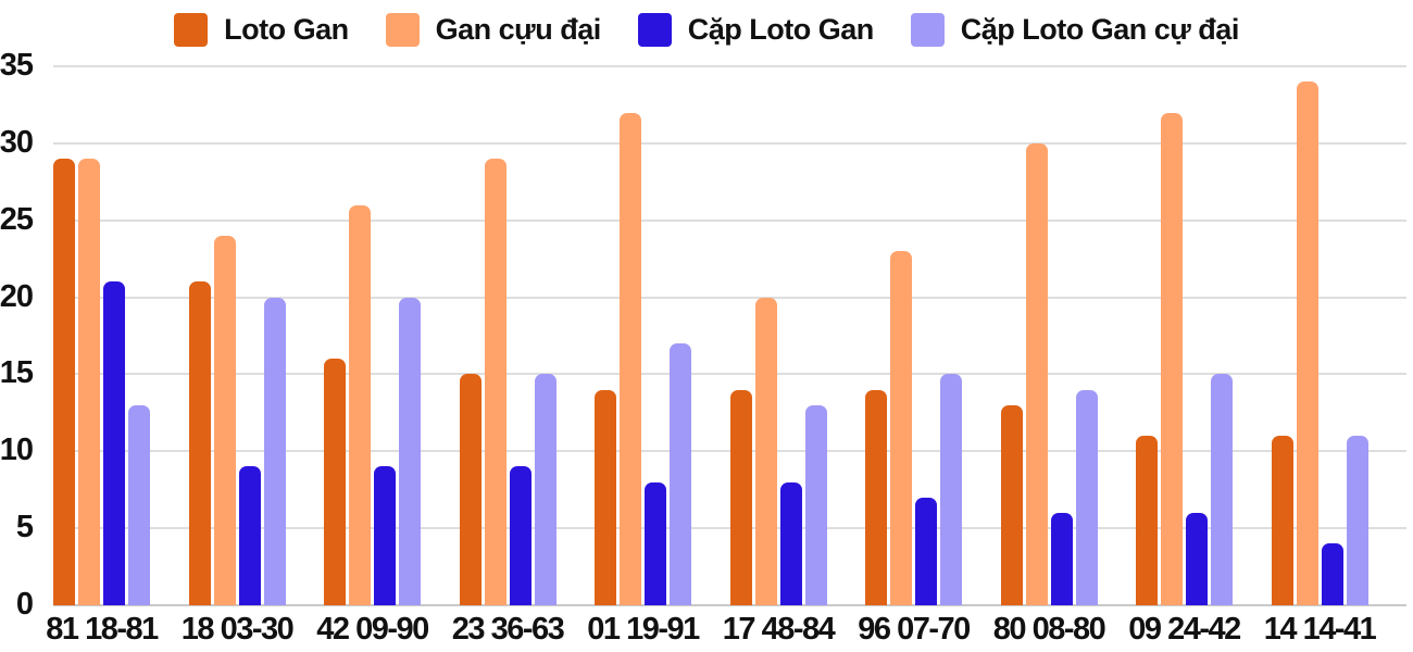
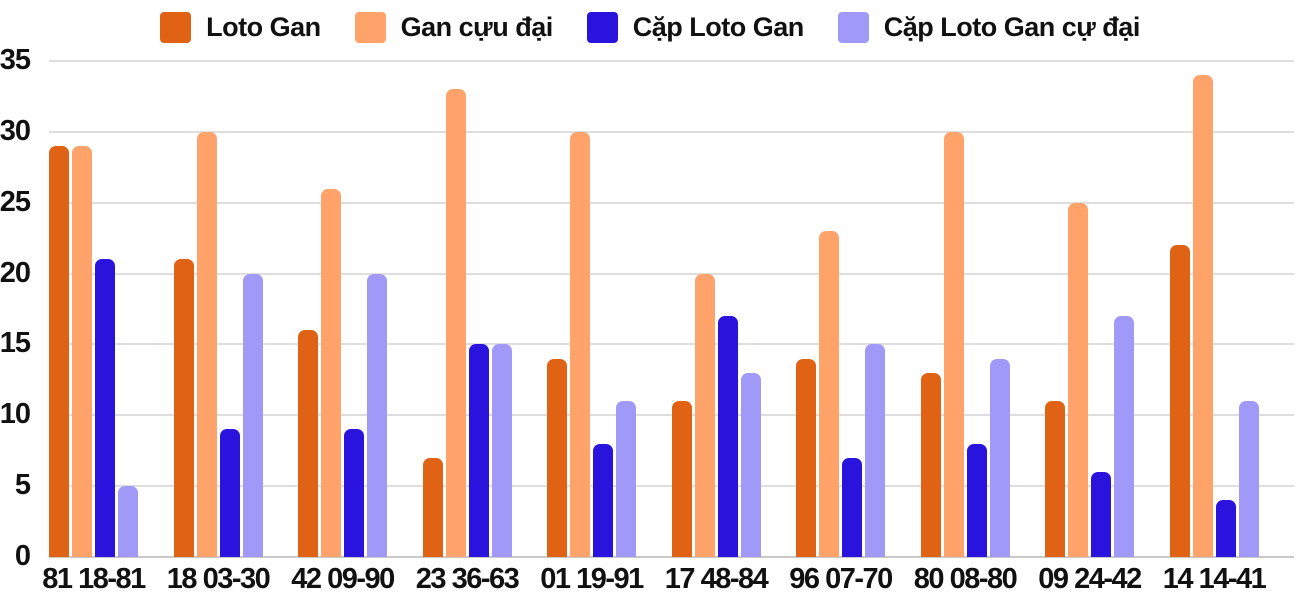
Cặp Loto Gan cự đại/81 18-81: 13 -> 5
Gan cựu đại/18 03-30: 24 -> 30
Loto Gan/23 36-63: 15 -> 7
Gan cựu đại/23 36-63: 29 -> 33
Cặp Loto Gan/23 36-63: 9 -> 15
Gan cựu đại/01 19-91: 32 -> 30
Cặp Loto Gan cự đại/01 19-91: 17 -> 11
Loto Gan/17 48-84: 14 -> 11
Cặp Loto Gan/17 48-84: 8 -> 17
Cặp Loto Gan/80 08-80: 6 -> 8
Gan cựu đại/09 24-42: 32 -> 25
Cặp Loto Gan cự đại/09 24-42: 15 -> 17
Loto Gan/14 14-41: 11 -> 22
